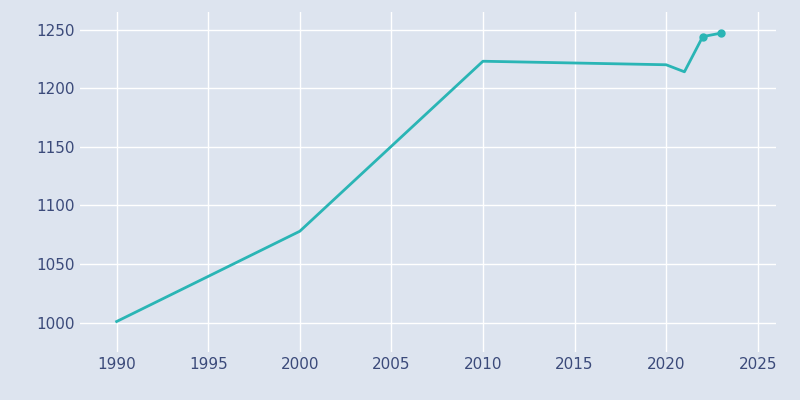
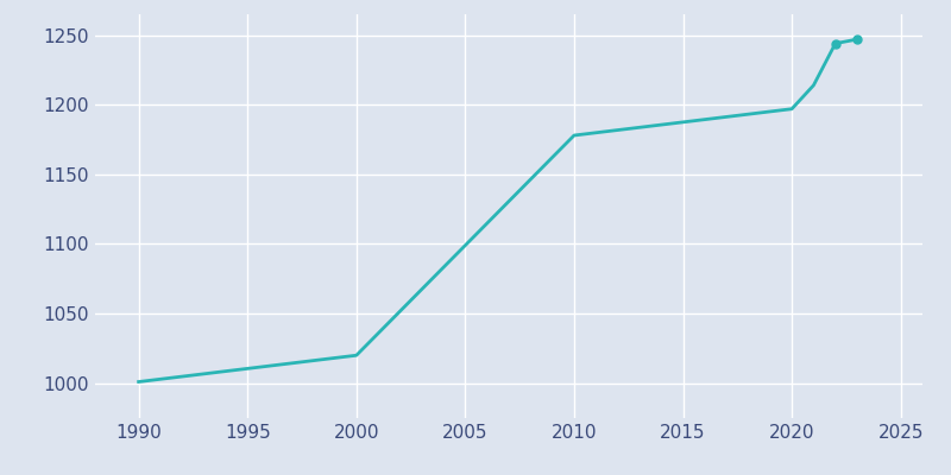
2000: 1078 -> 1020
2010: 1223 -> 1178
2020: 1220 -> 1197
